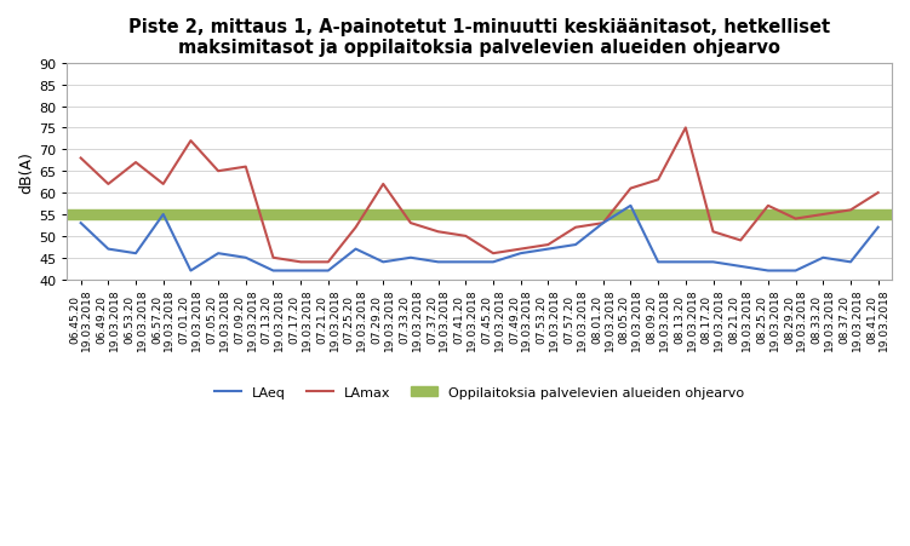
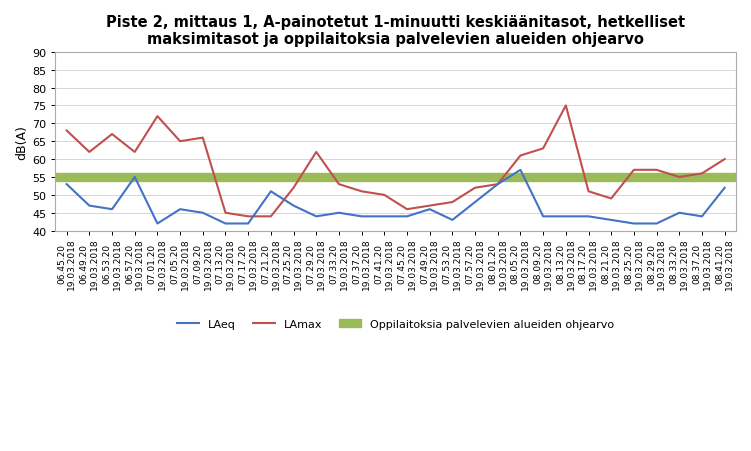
LAeq/07.21.20 19.03.2018: 42 -> 51
LAeq/07.53.20 19.03.2018: 47 -> 43
LAmax/08.29.20 19.03.2018: 54 -> 57
